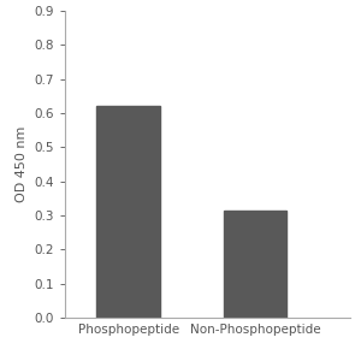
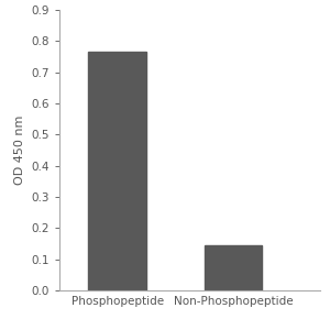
Phosphopeptide: 0.620 -> 0.765
Non-Phosphopeptide: 0.315 -> 0.143
